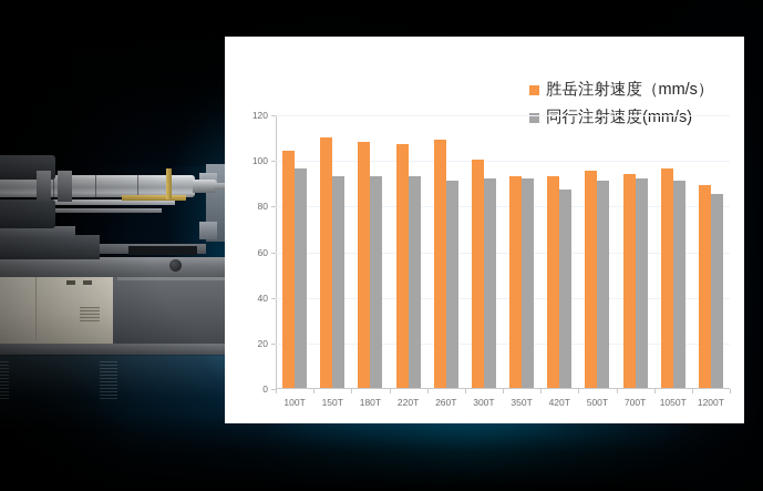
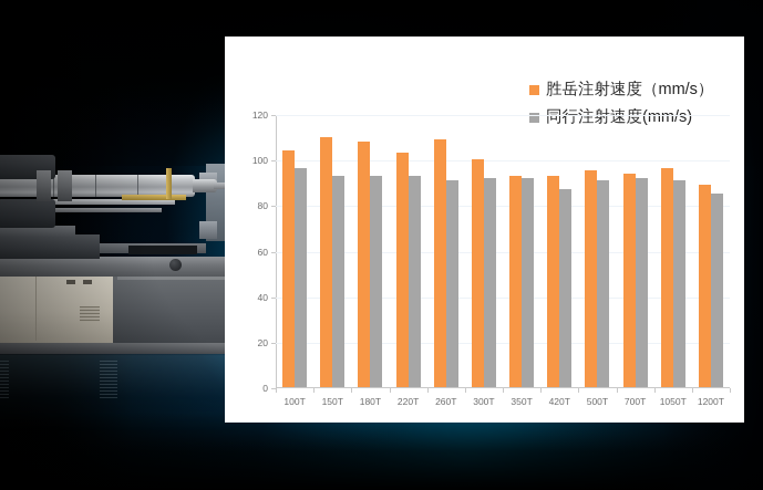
胜岳注射速度（mm/s）/220T: 107 -> 103
